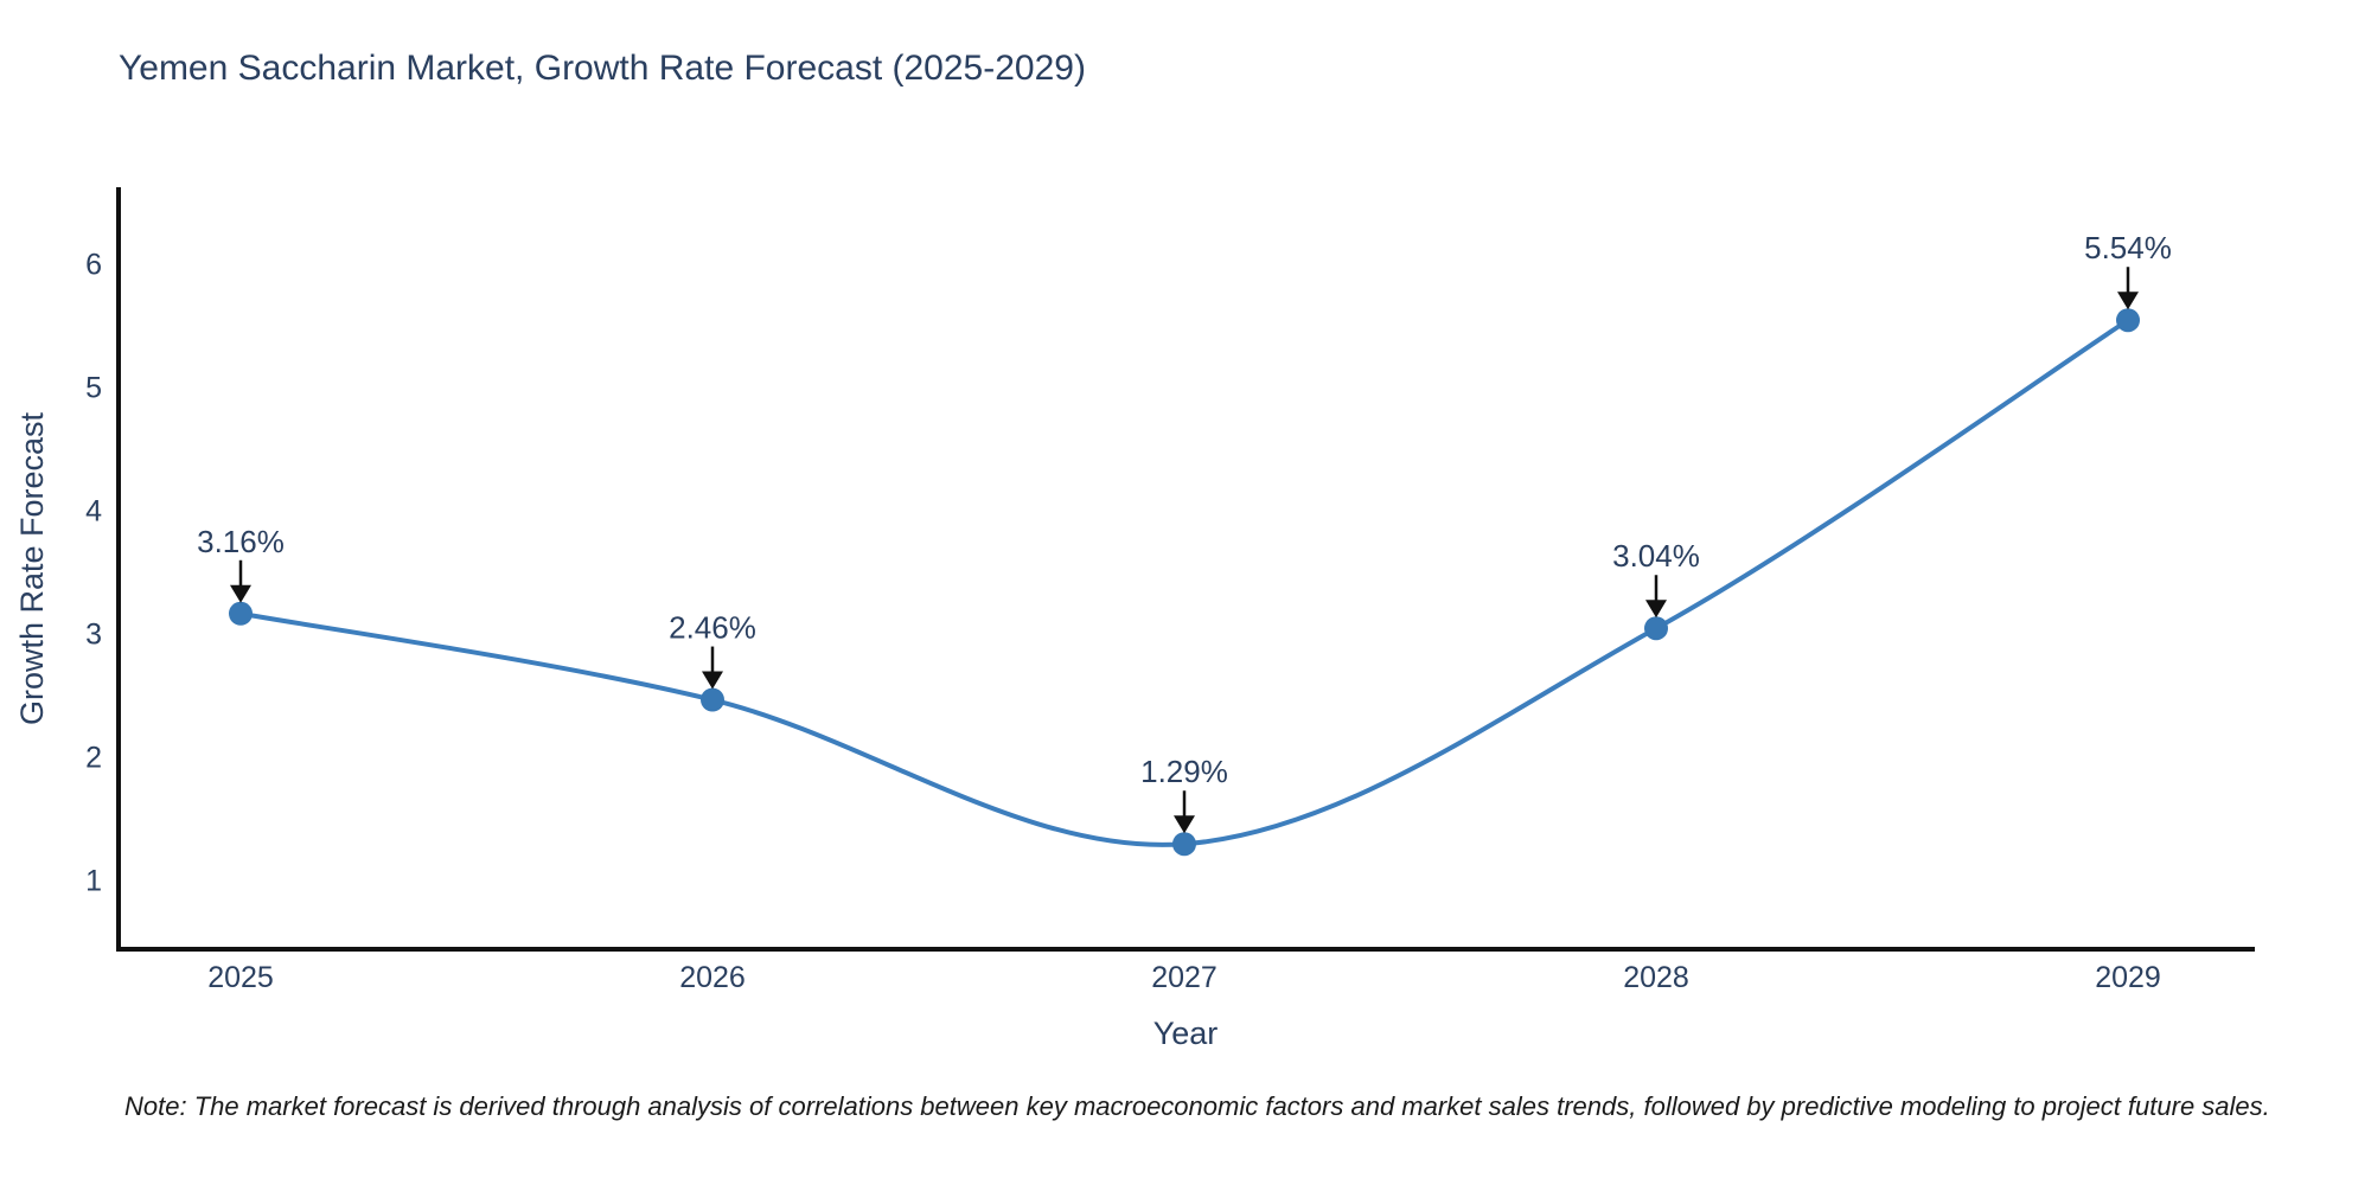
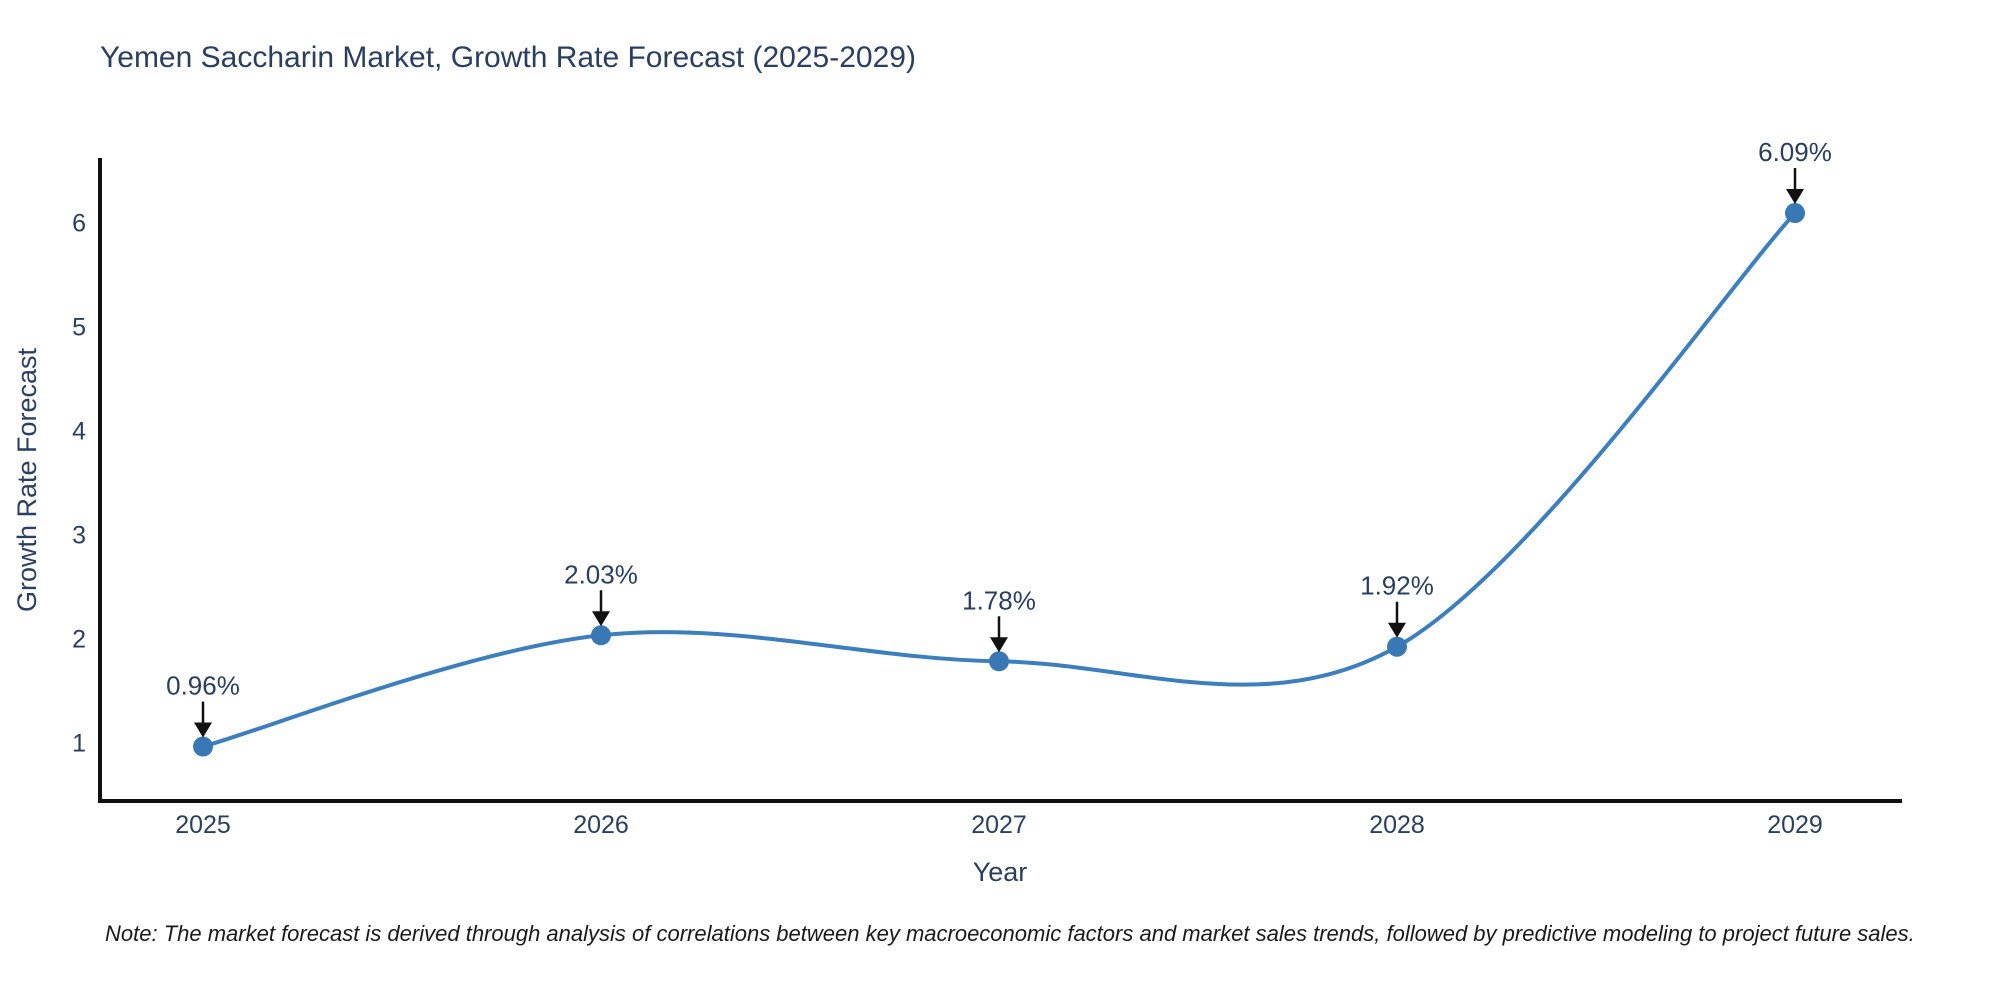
2025: 3.16% -> 0.96%
2026: 2.46% -> 2.03%
2027: 1.29% -> 1.78%
2028: 3.04% -> 1.92%
2029: 5.54% -> 6.09%
